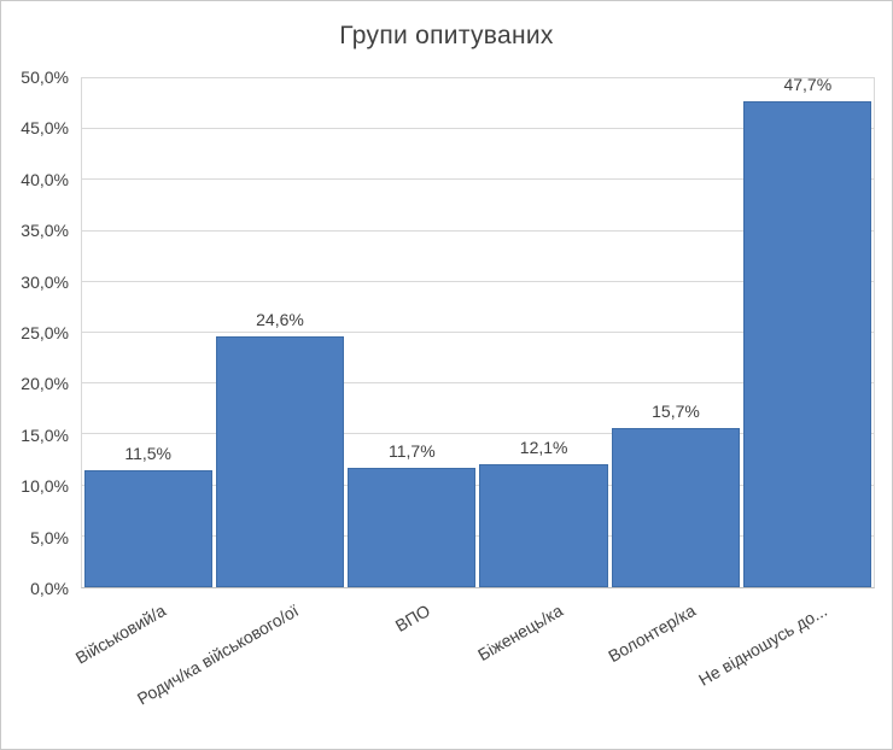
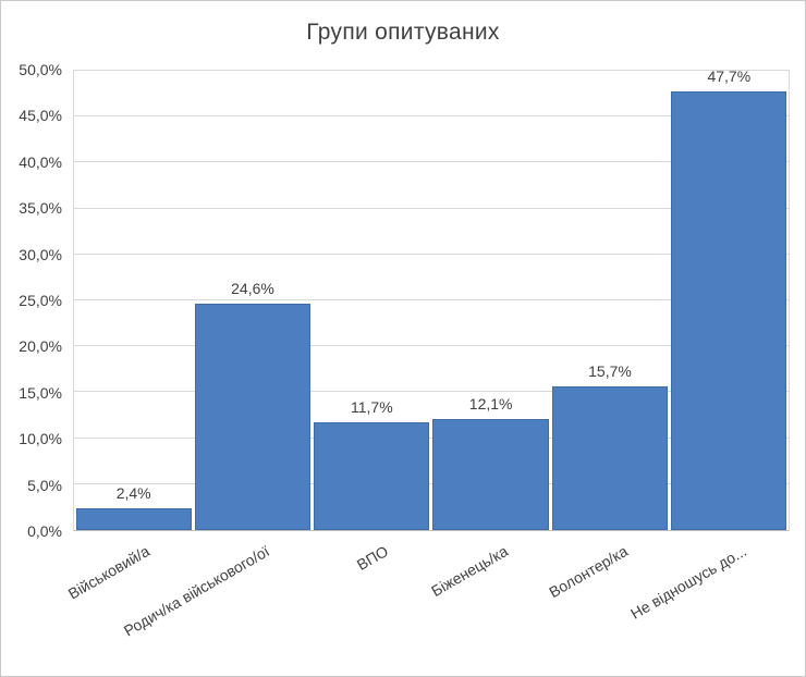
Військовий/а: 11,5% -> 2,4%
